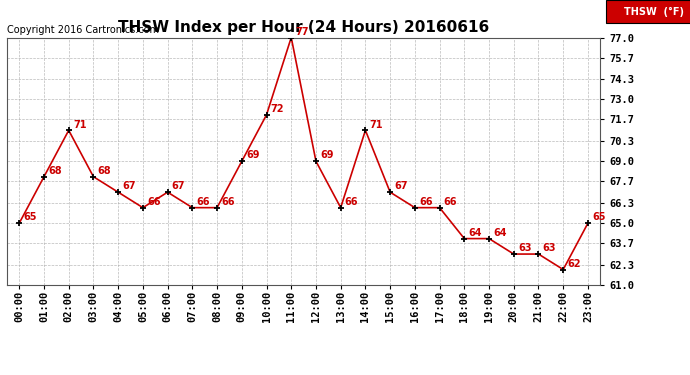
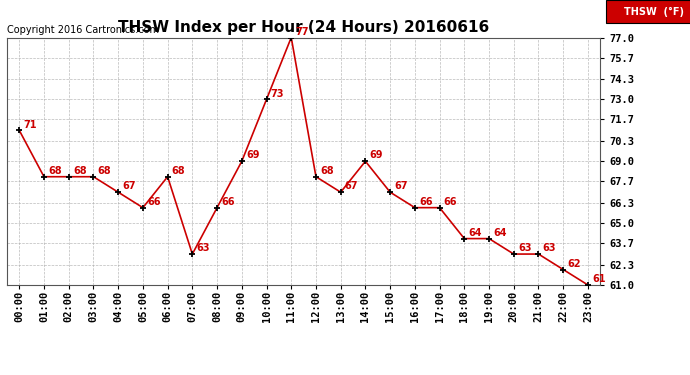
00:00: 65 -> 71
02:00: 71 -> 68
06:00: 67 -> 68
07:00: 66 -> 63
10:00: 72 -> 73
12:00: 69 -> 68
13:00: 66 -> 67
14:00: 71 -> 69
23:00: 65 -> 61
